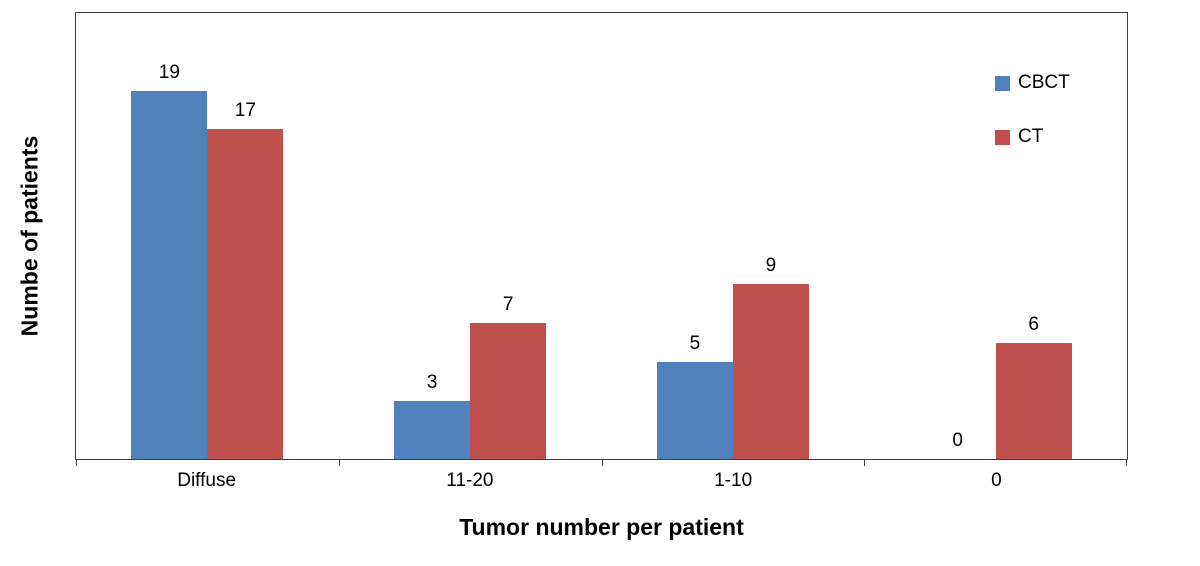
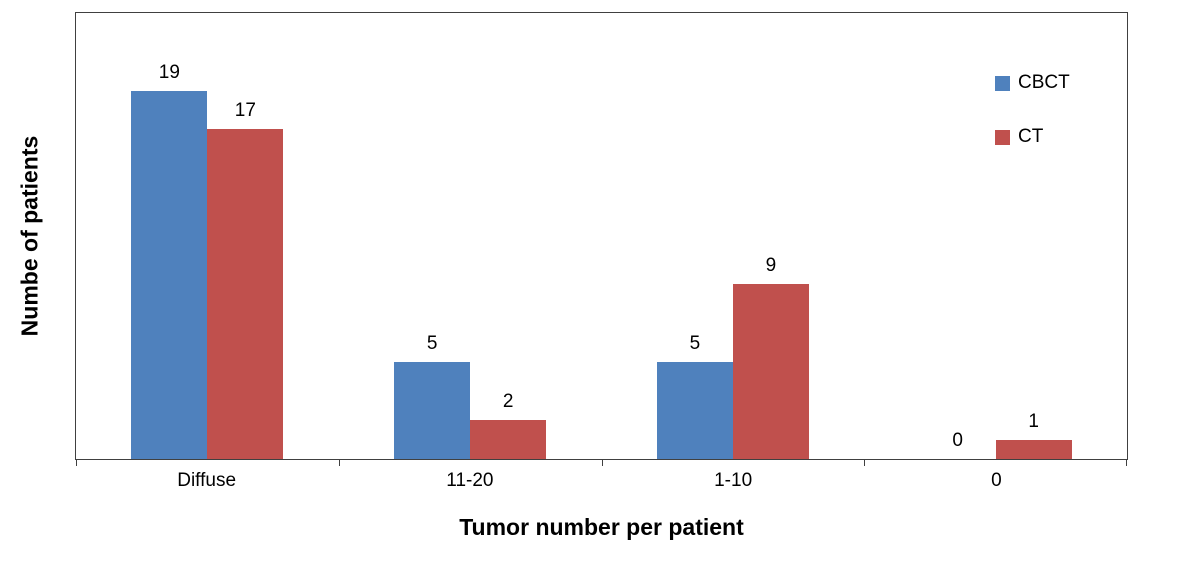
CBCT/11-20: 3 -> 5
CT/11-20: 7 -> 2
CT/0: 6 -> 1
